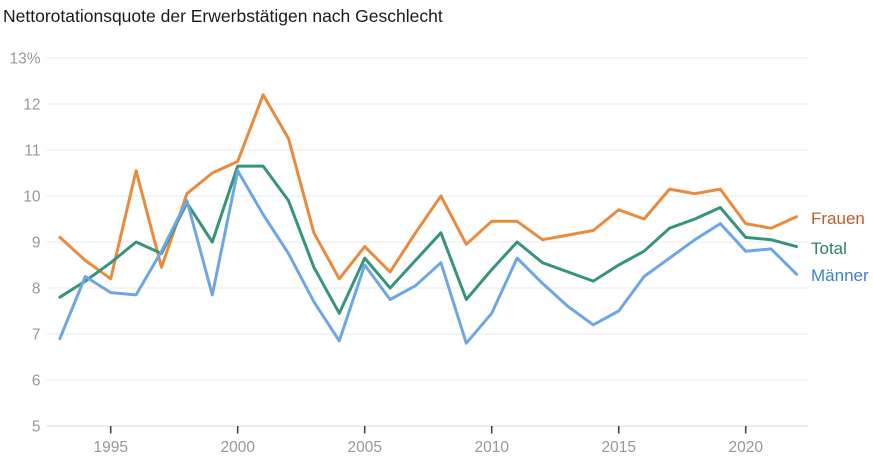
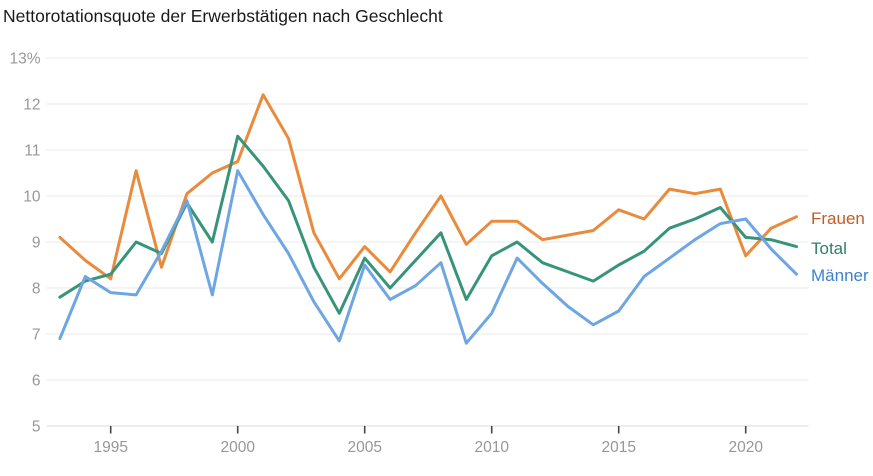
Total/1995: 8.6% -> 8.3%
Total/2000: 10.7% -> 11.3%
Total/2010: 8.4% -> 8.7%
Frauen/2020: 9.4% -> 8.7%
Männer/2020: 8.8% -> 9.5%
